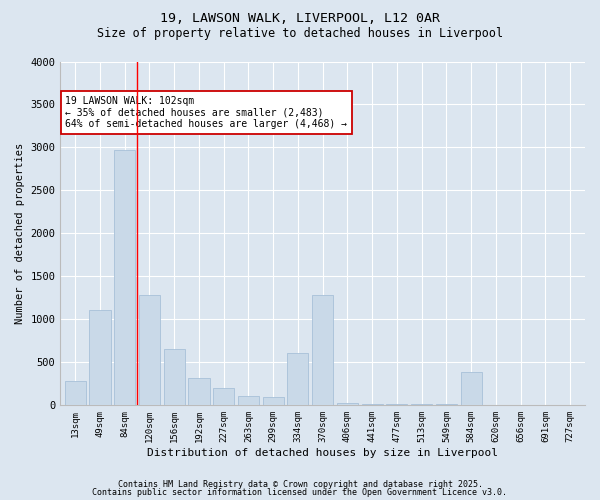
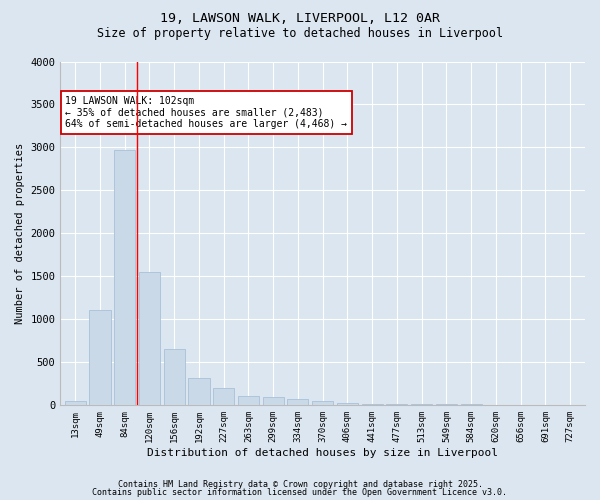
13sqm: 280 -> 50
120sqm: 1280 -> 1550
334sqm: 600 -> 60
370sqm: 1280 -> 40
584sqm: 380 -> 0
